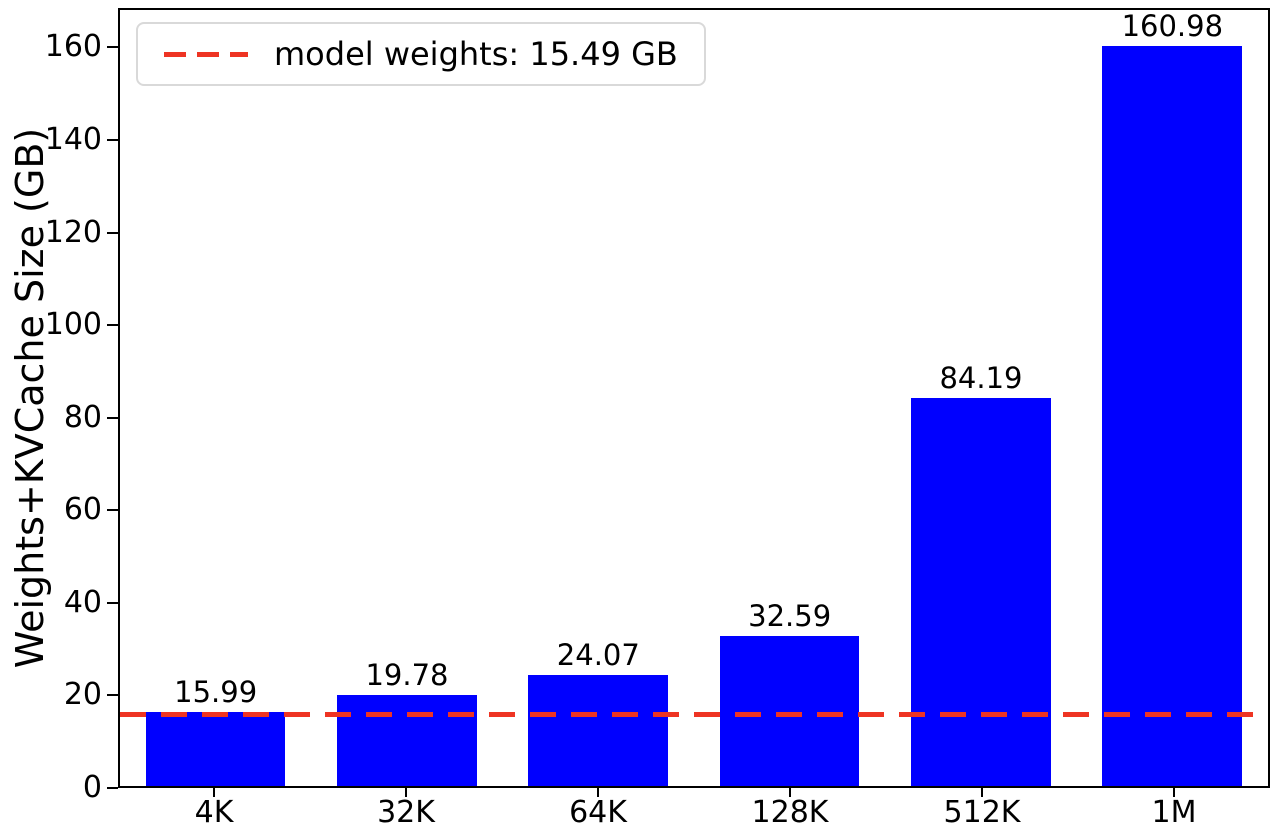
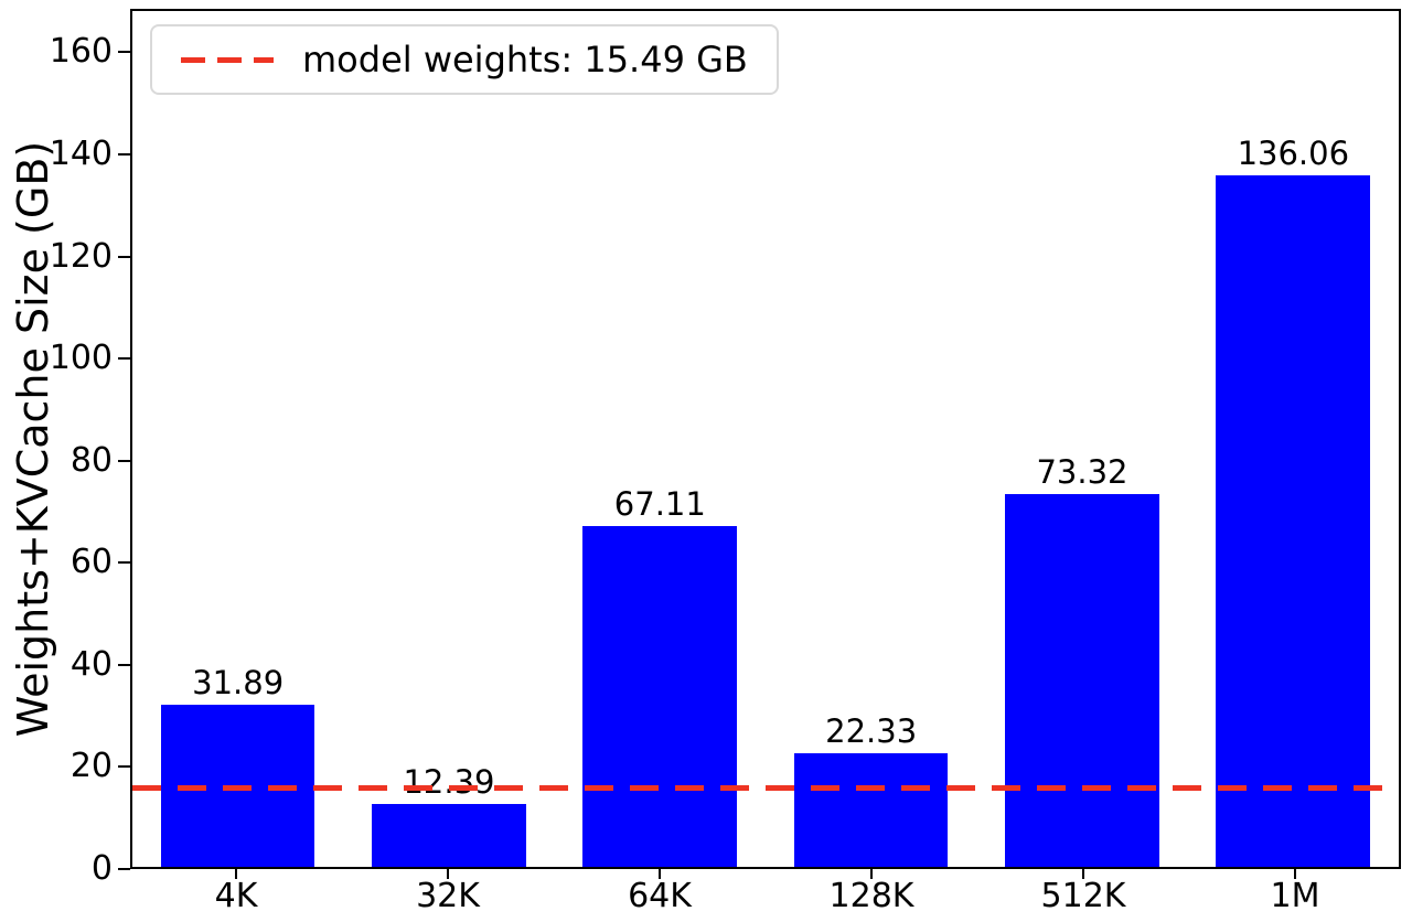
4K: 15.99 -> 31.89
32K: 19.78 -> 12.39
64K: 24.07 -> 67.11
128K: 32.59 -> 22.33
512K: 84.19 -> 73.32
1M: 160.98 -> 136.06
